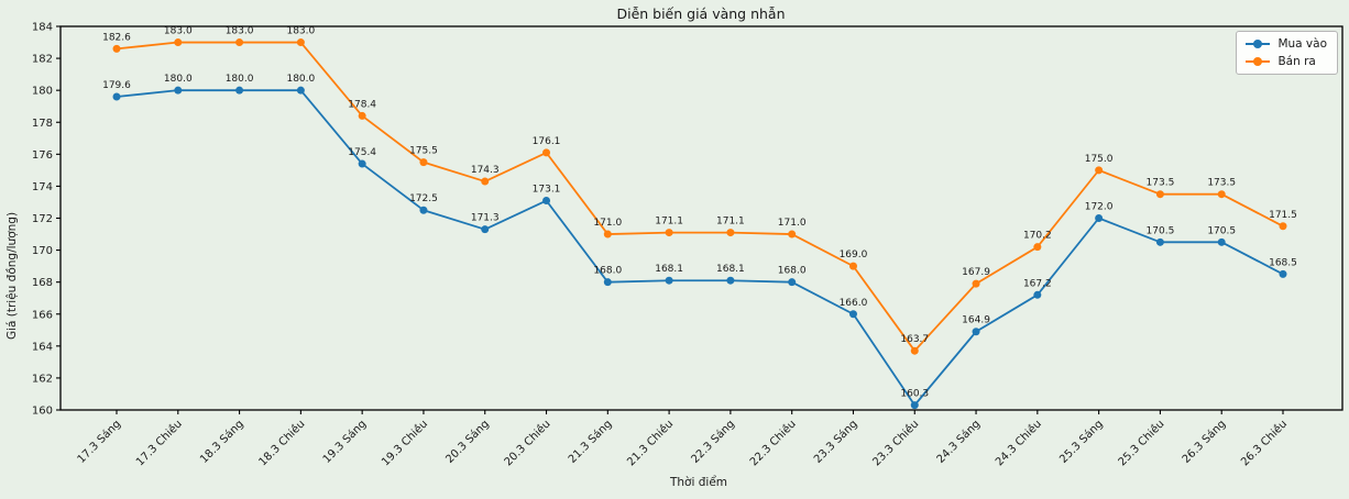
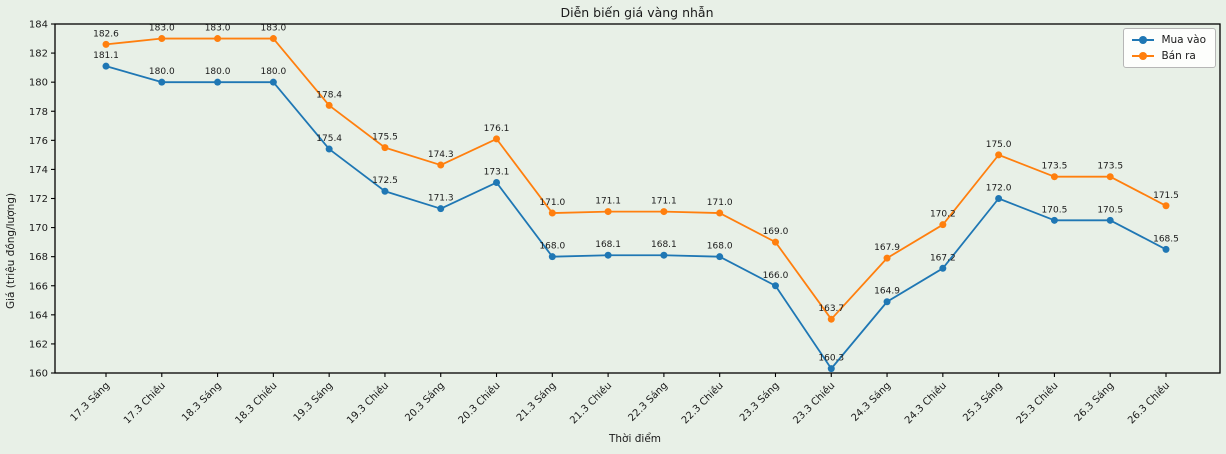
Mua vào/17.3 Sáng: 179.6 -> 181.1
